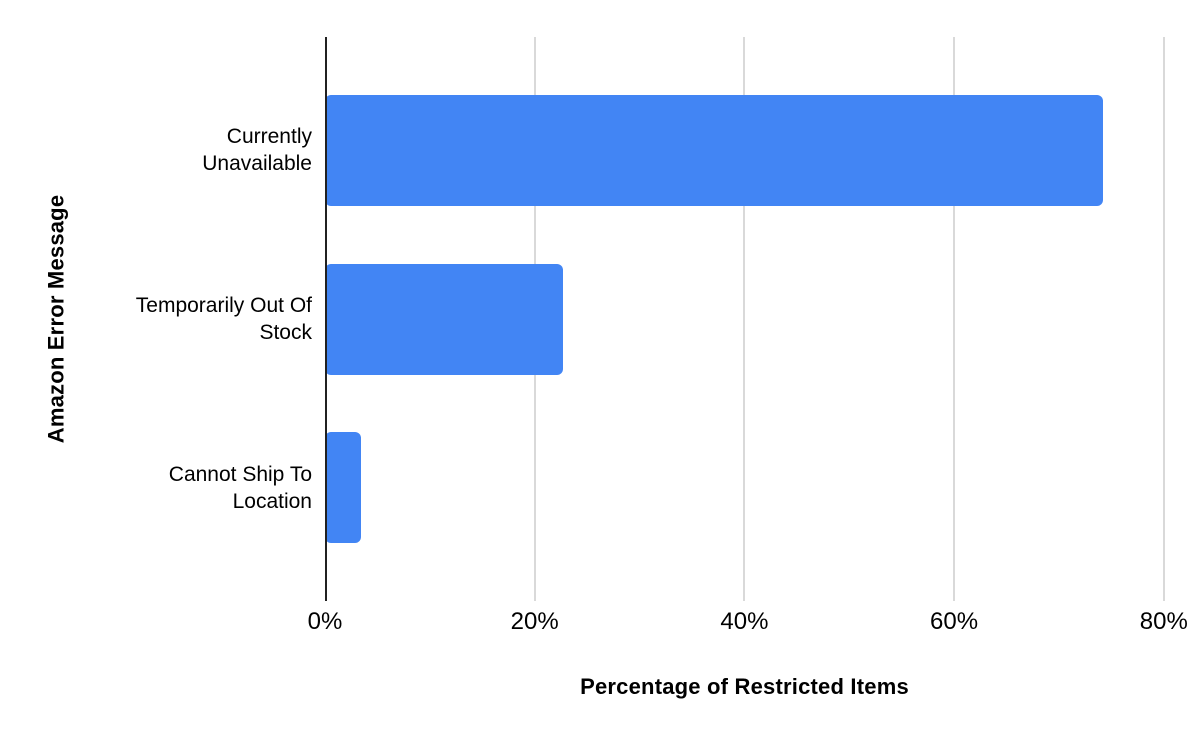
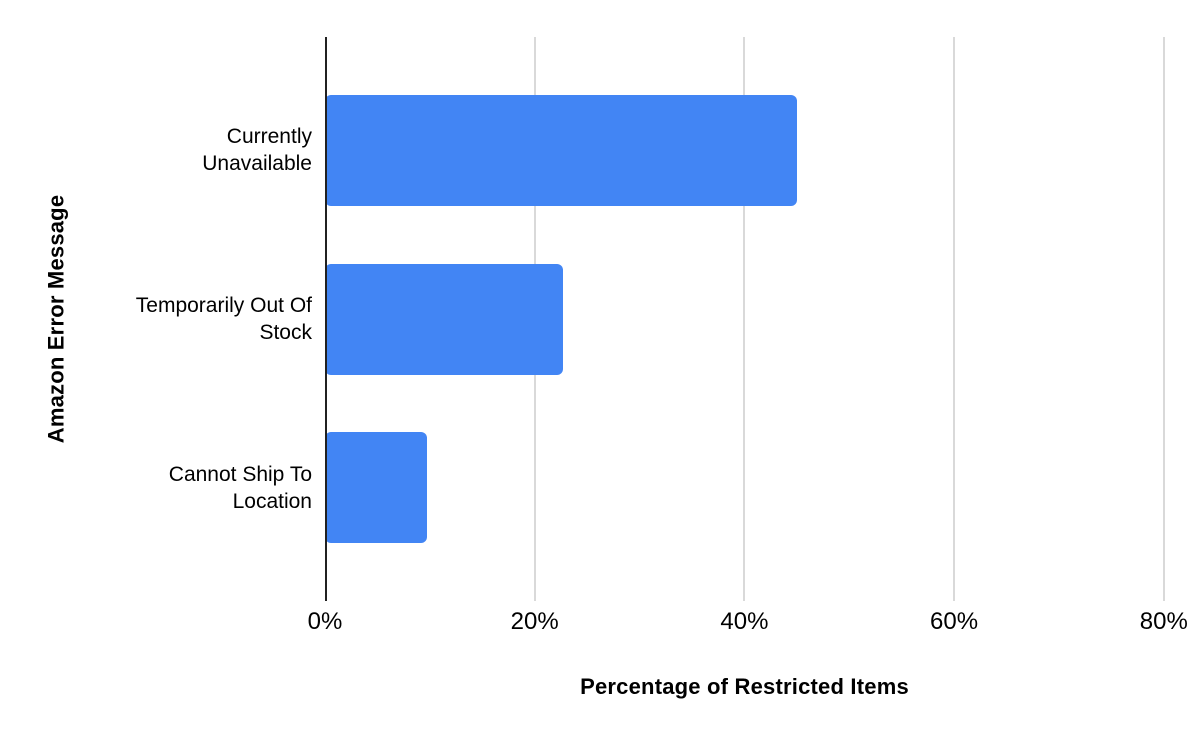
Currently Unavailable: 74.2% -> 45.0%
Cannot Ship To Location: 3.4% -> 9.7%
